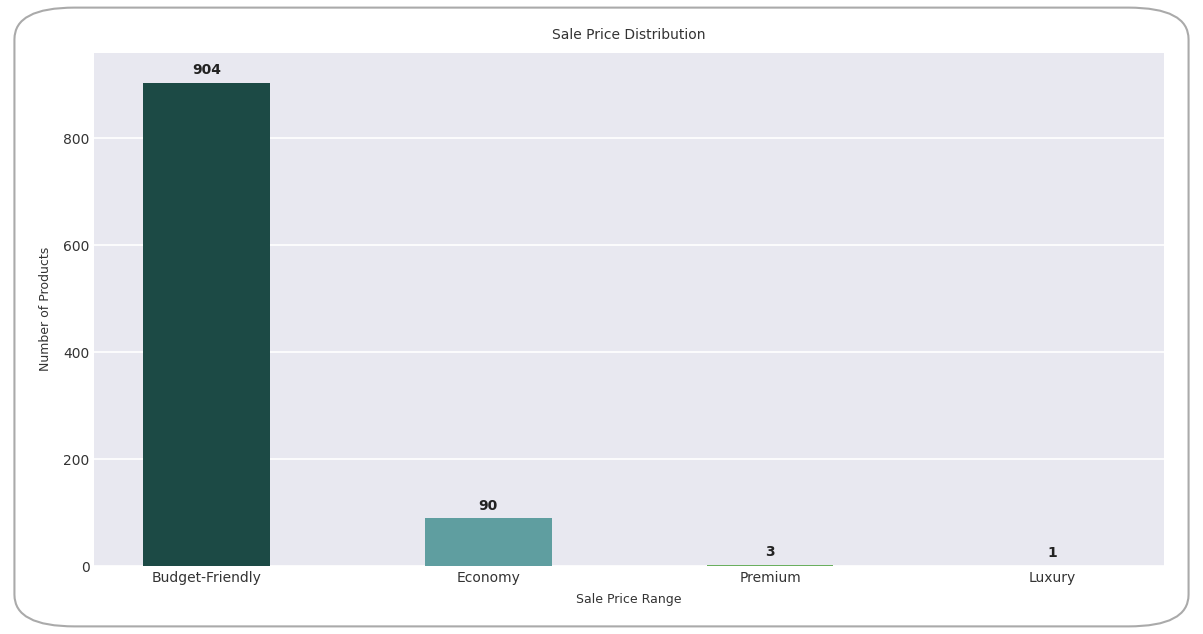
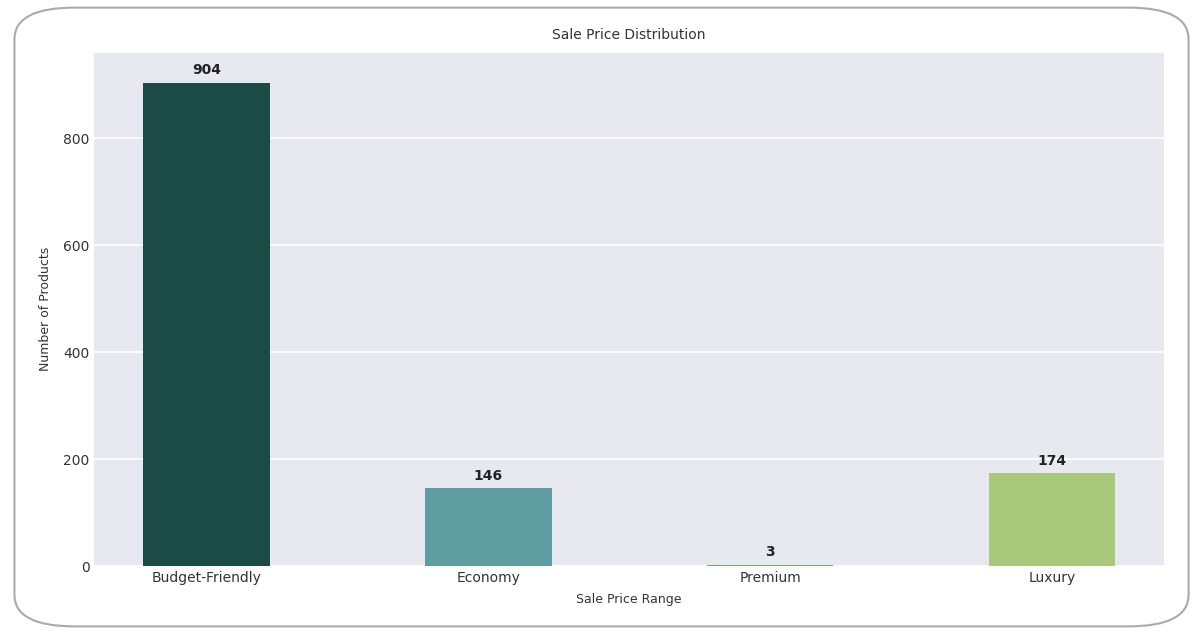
Economy: 90 -> 146
Luxury: 1 -> 174
